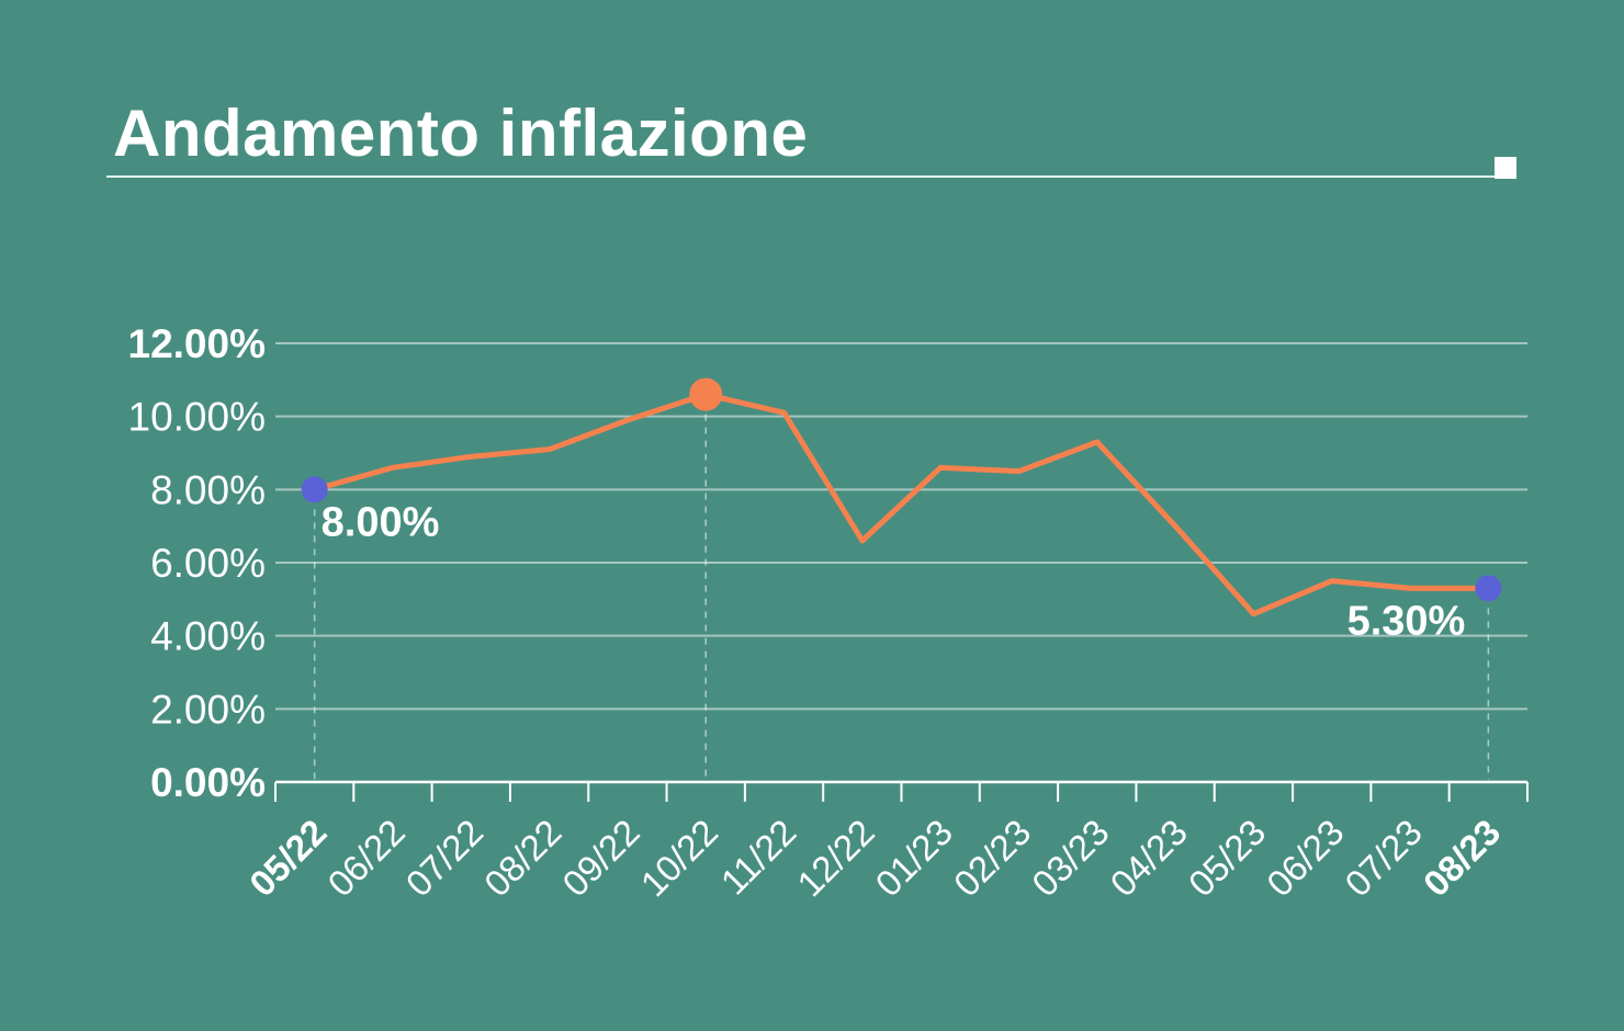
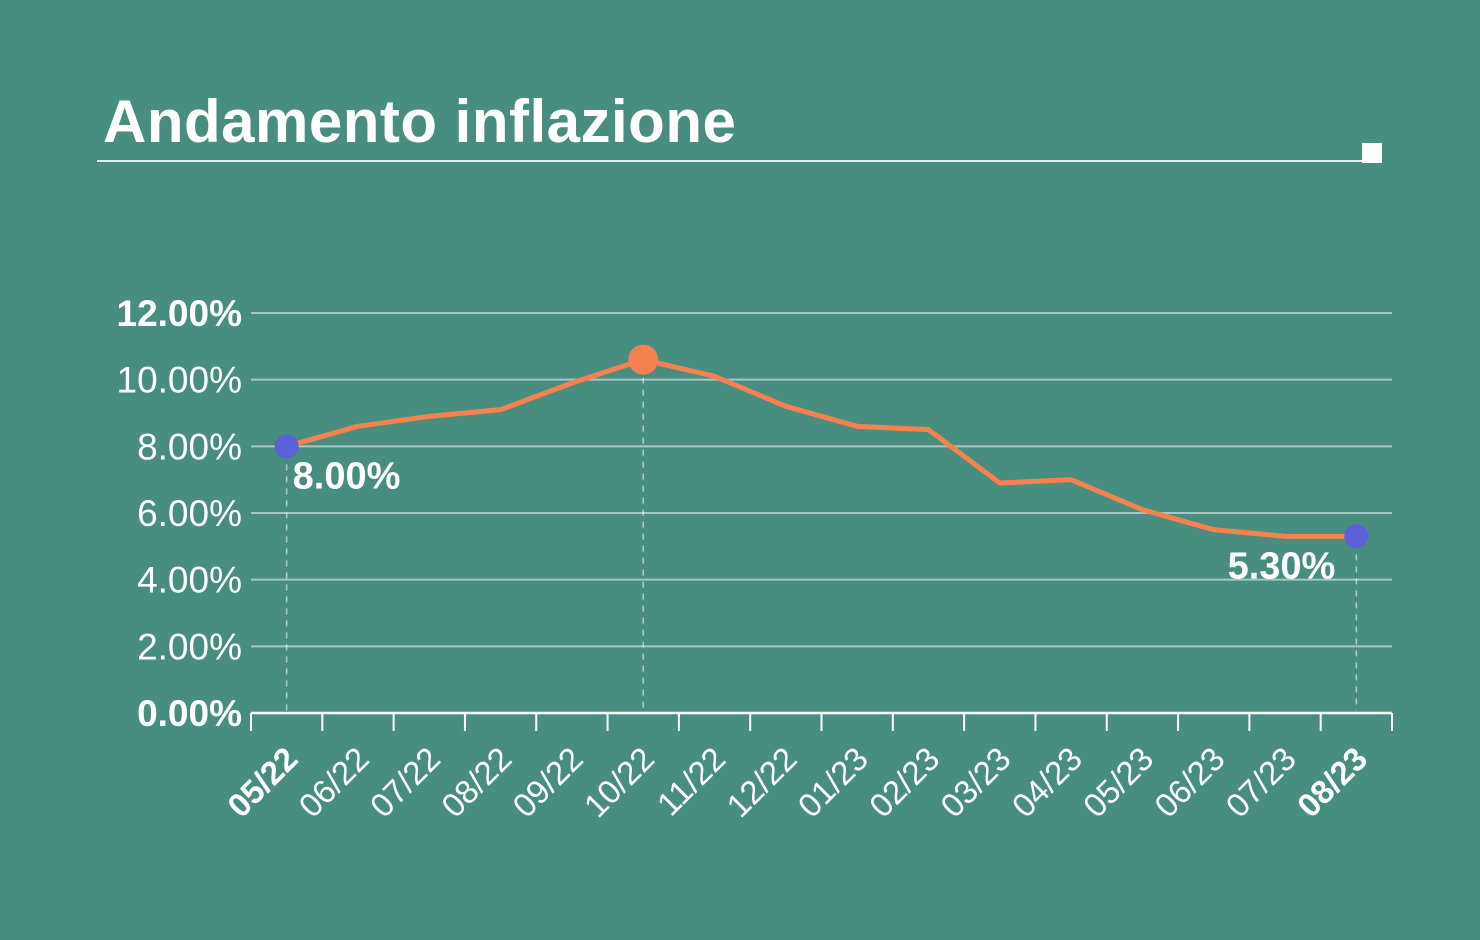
12/22: 6.6% -> 9.2%
03/23: 9.3% -> 6.9%
05/23: 4.6% -> 6.1%
